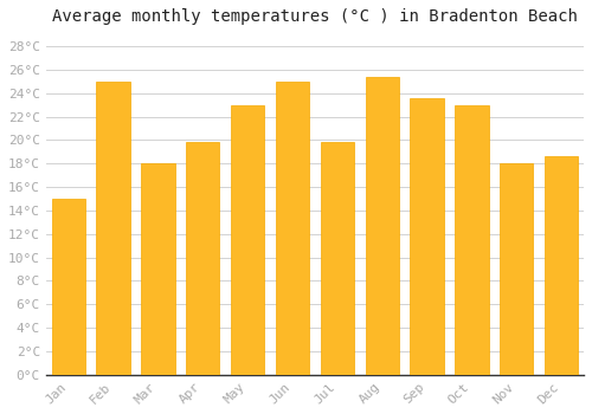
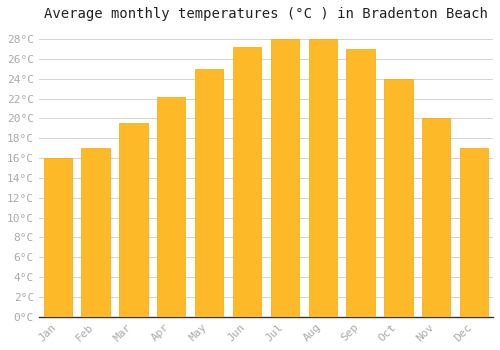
Jan: 15.0°C -> 16.0°C
Feb: 25.0°C -> 17.0°C
Mar: 18.0°C -> 19.5°C
Apr: 19.8°C -> 22.2°C
May: 23.0°C -> 25.0°C
Jun: 25.0°C -> 27.2°C
Jul: 19.8°C -> 28.0°C
Aug: 25.4°C -> 28.0°C
Sep: 23.6°C -> 27.0°C
Oct: 23.0°C -> 24.0°C
Nov: 18.0°C -> 20.0°C
Dec: 18.6°C -> 17.0°C
